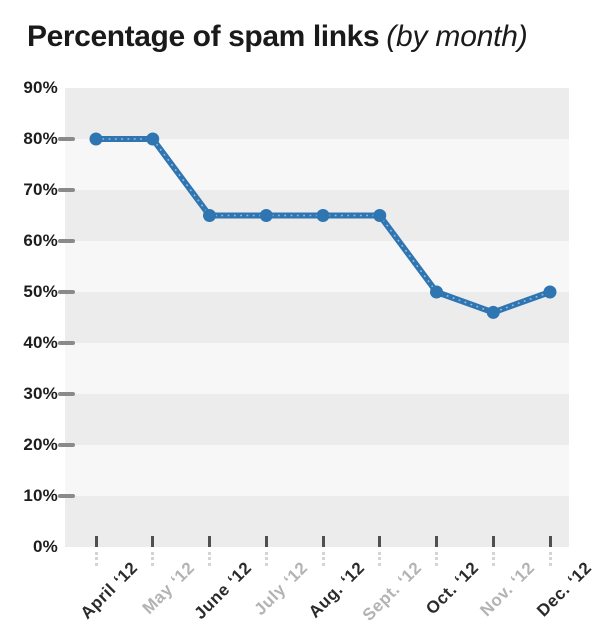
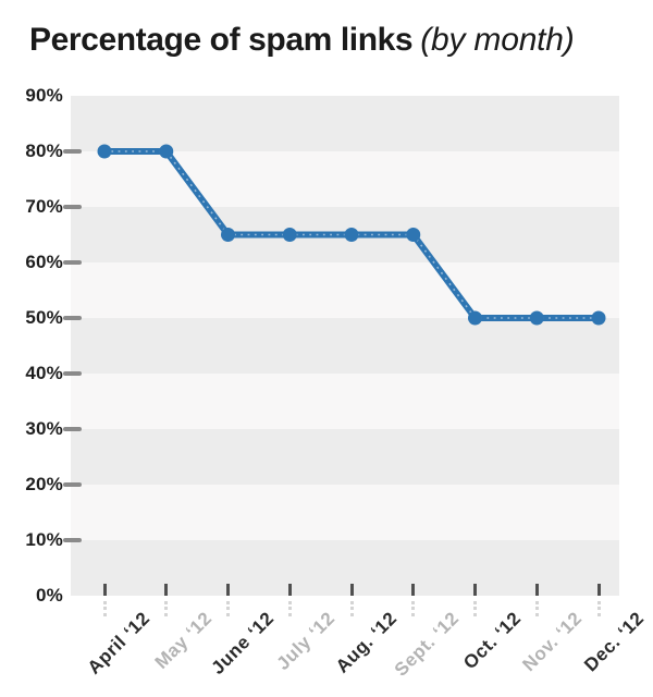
Nov. ‘12: 46% -> 50%
